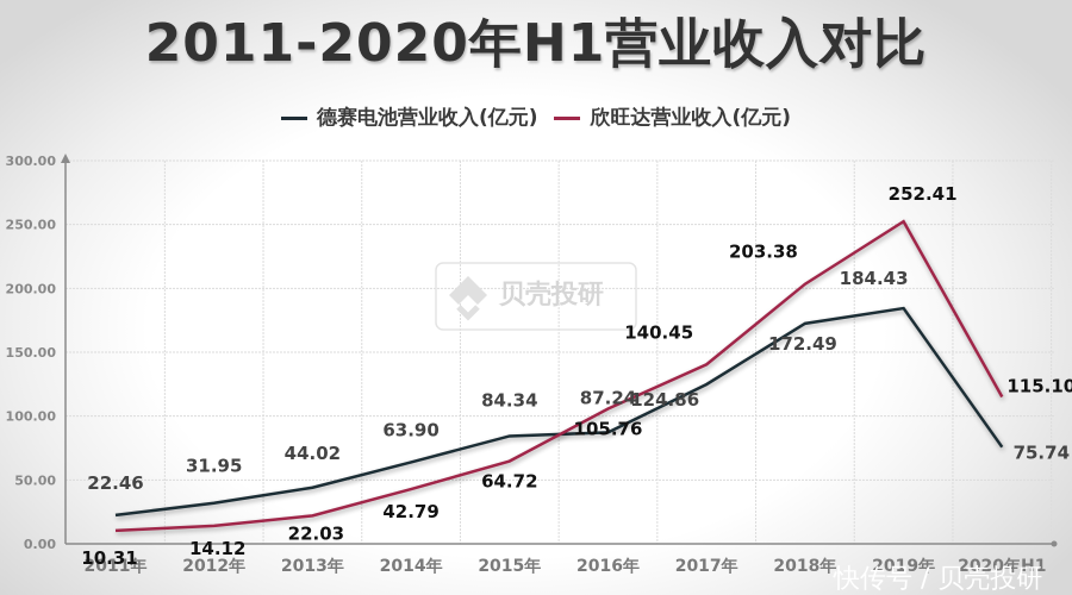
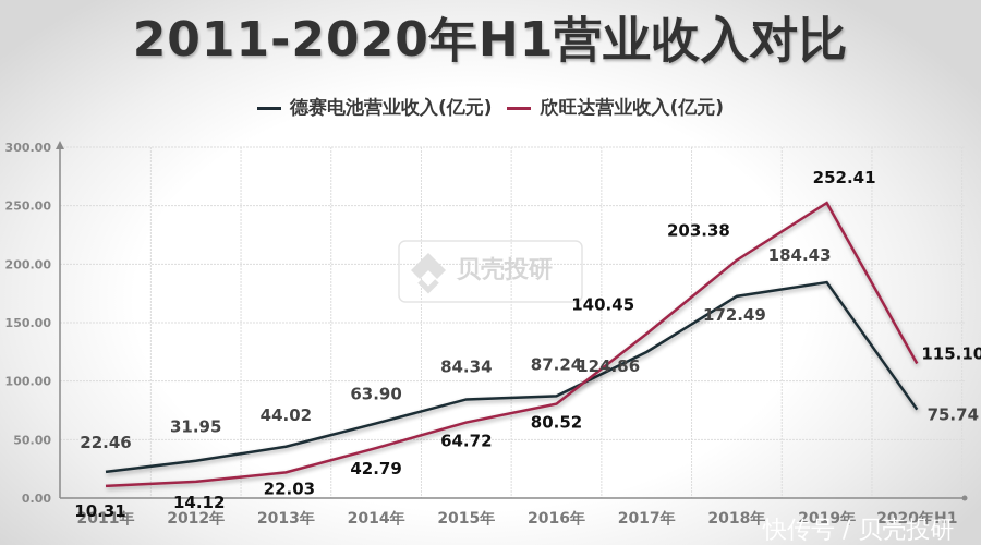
欣旺达营业收入(亿元)/2016年: 105.76 -> 80.52
